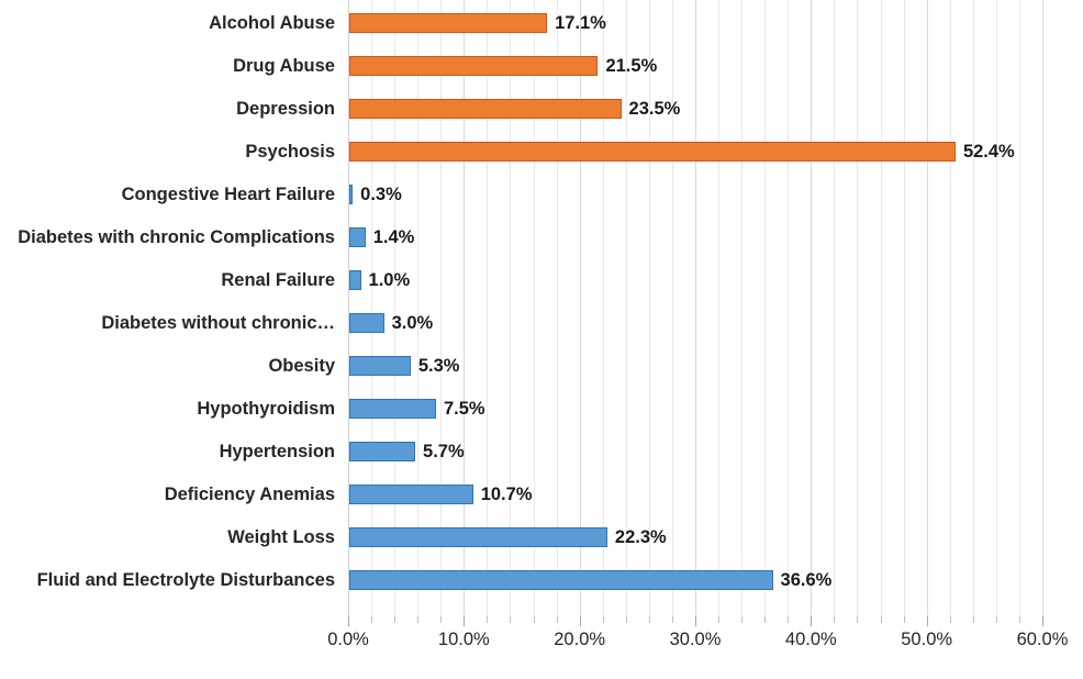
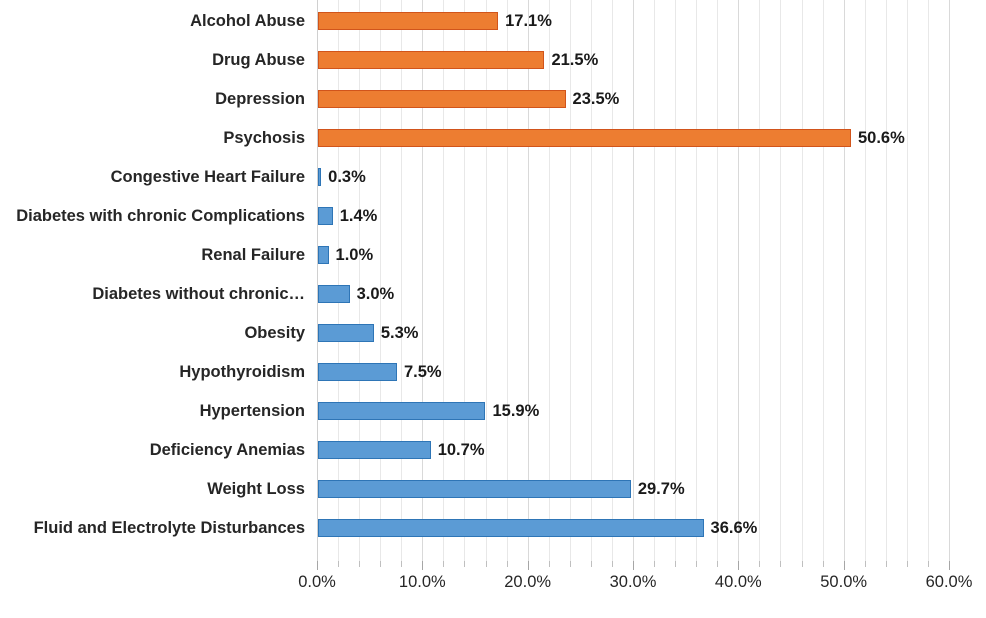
Psychosis: 52.4% -> 50.6%
Hypertension: 5.7% -> 15.9%
Weight Loss: 22.3% -> 29.7%
